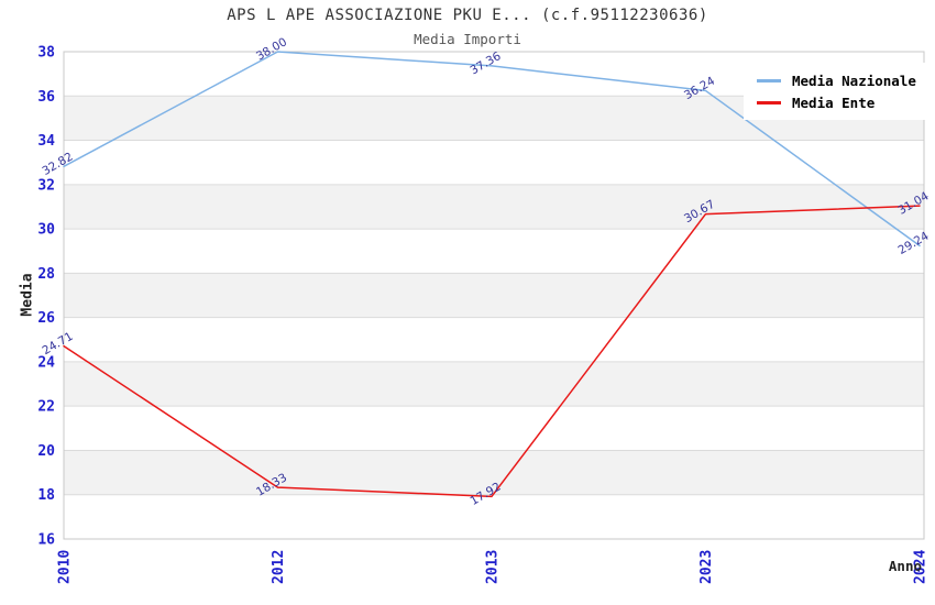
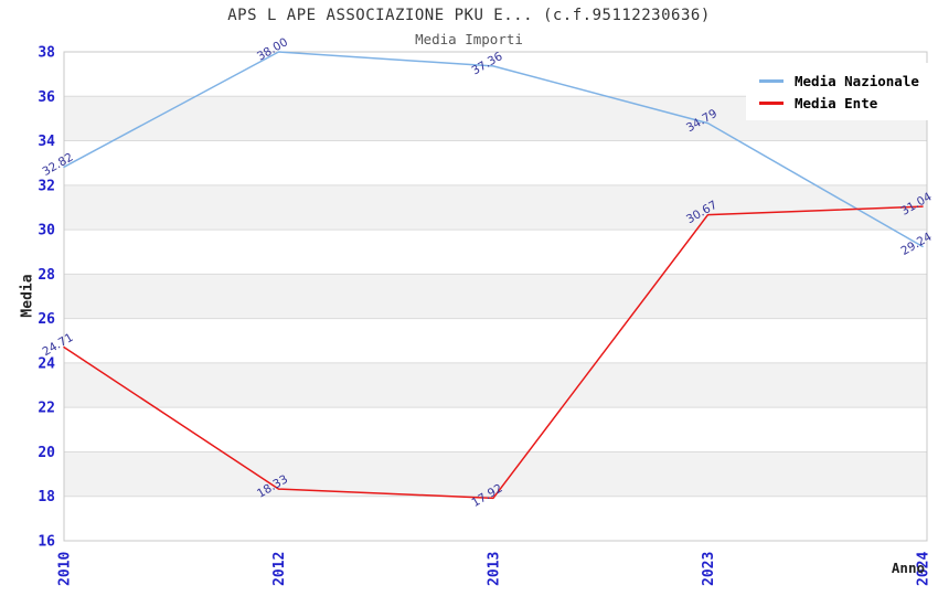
Media Nazionale/2023: 36.24 -> 34.79
